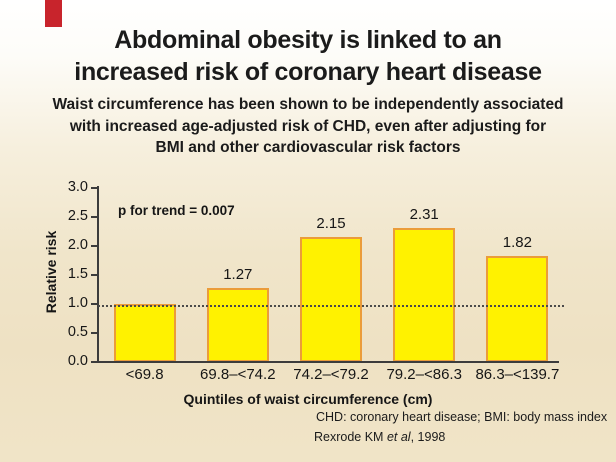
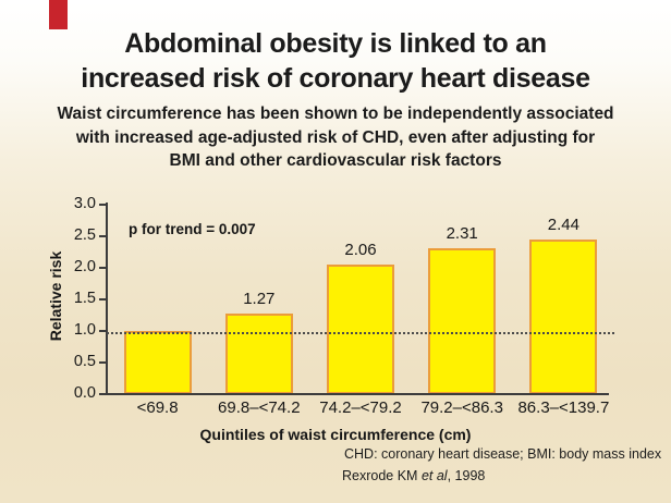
74.2–<79.2: 2.15 -> 2.06
86.3–<139.7: 1.82 -> 2.44
